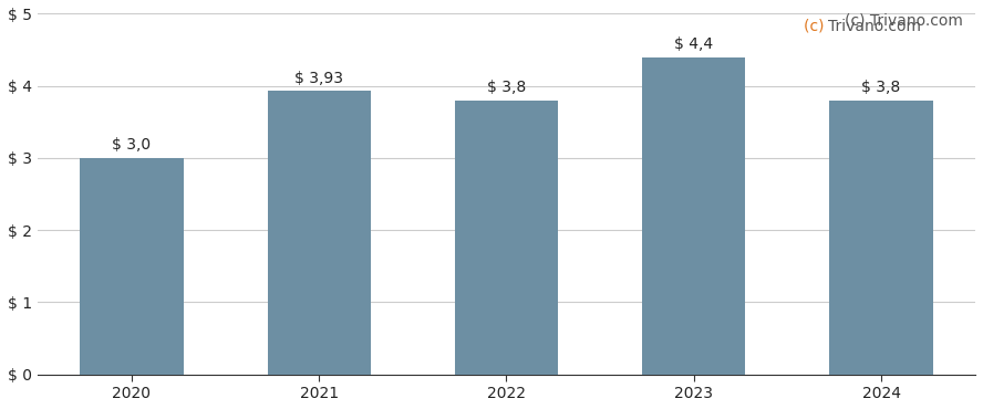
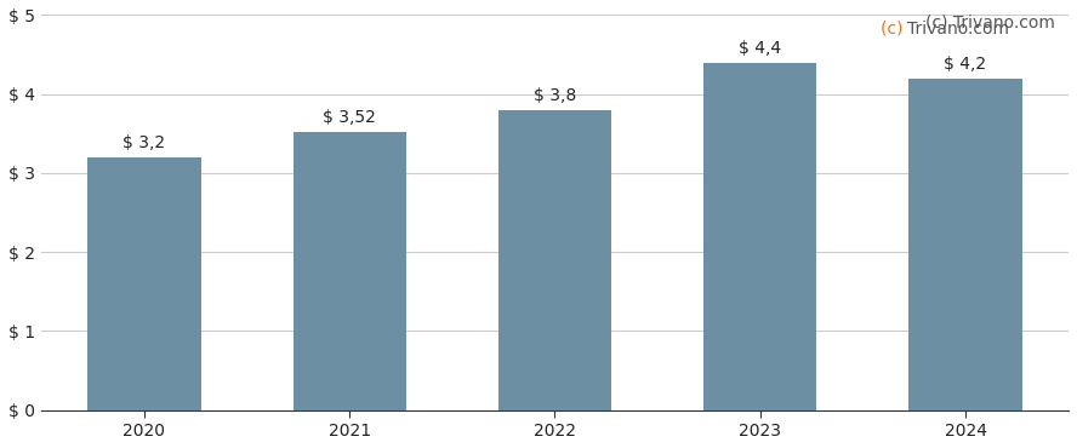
2020: 3,0 -> 3,2
2021: 3,93 -> 3,52
2024: 3,8 -> 4,2
